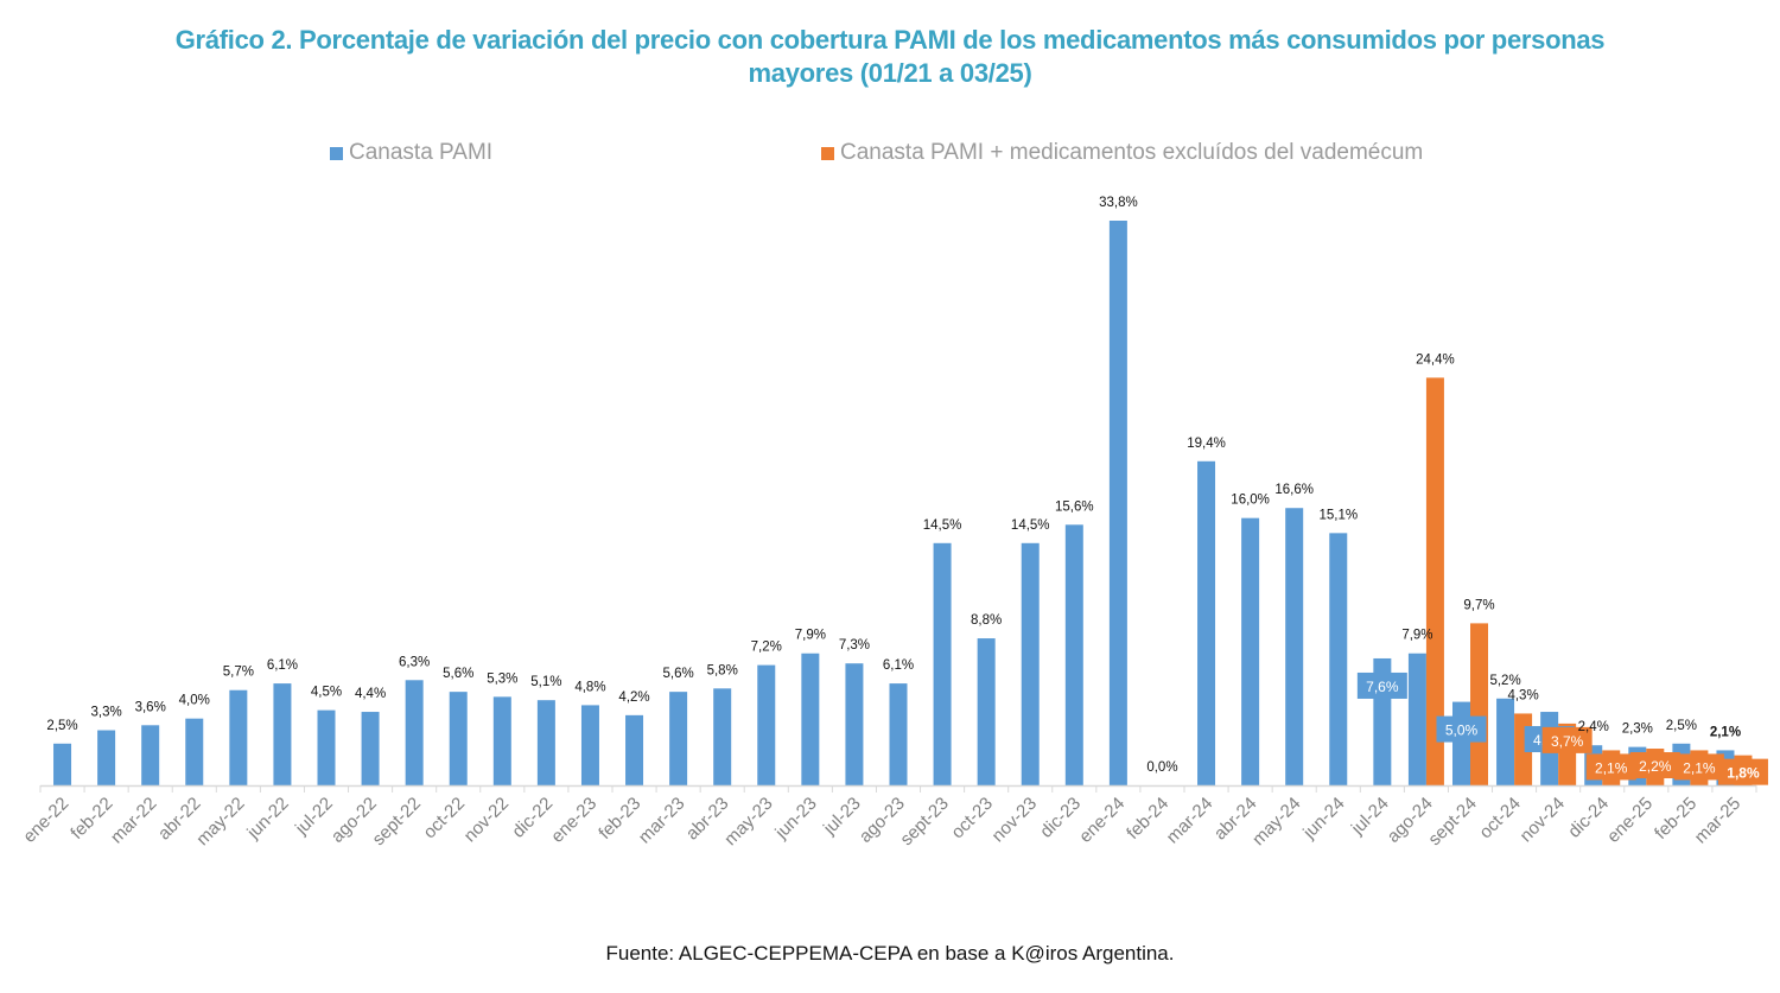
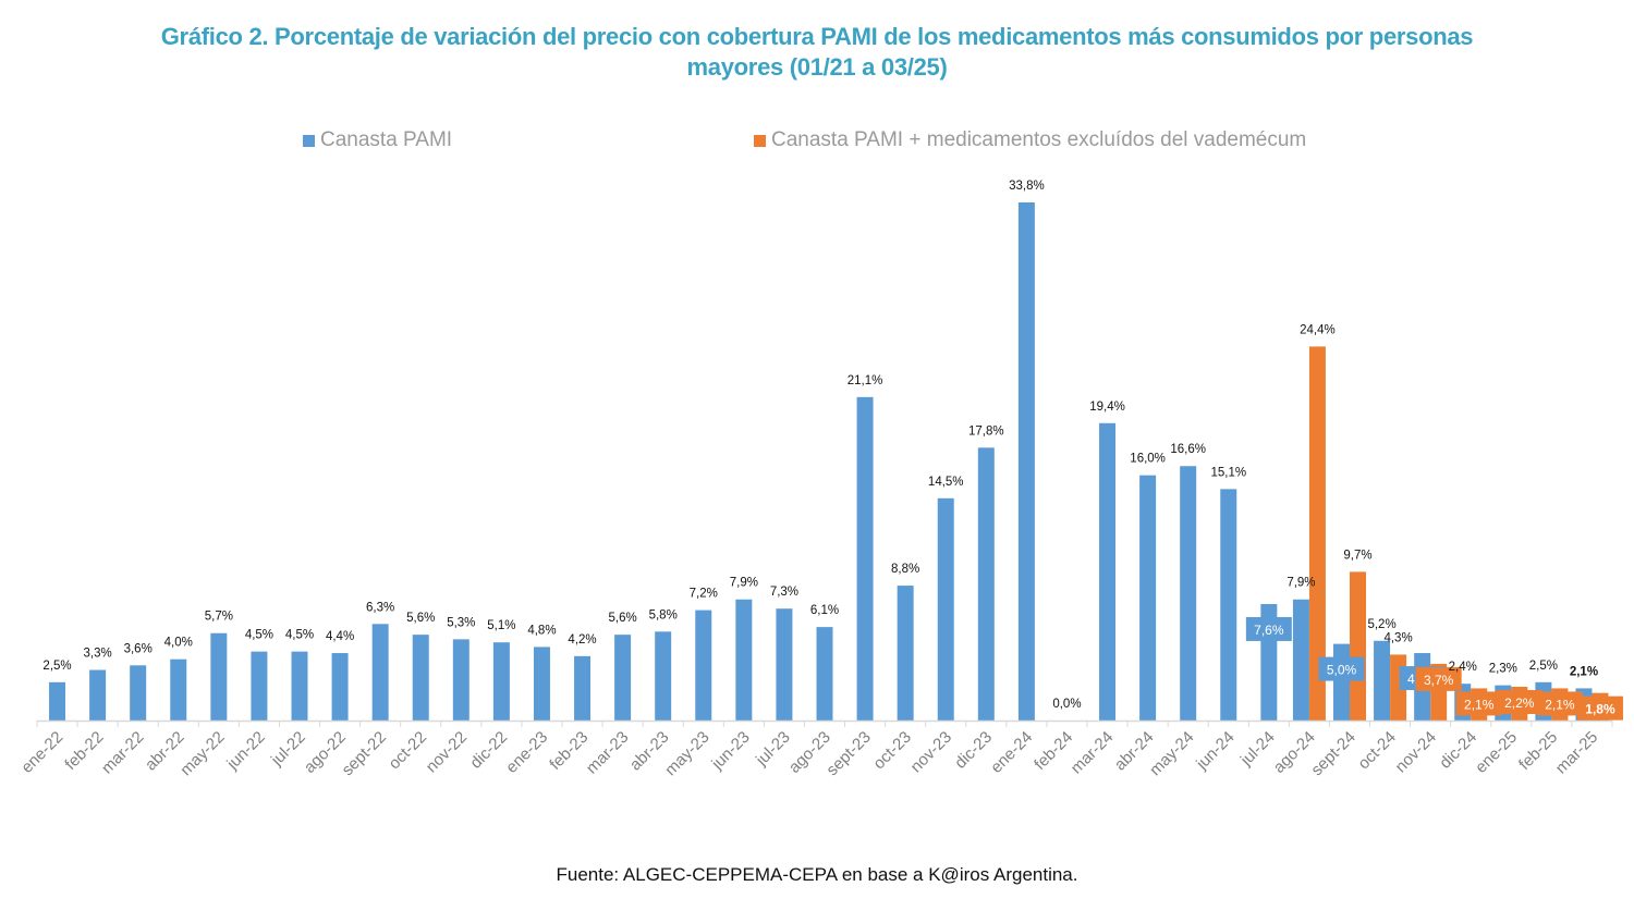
Canasta PAMI/jun-22: 6,1% -> 4,5%
Canasta PAMI/sept-23: 14,5% -> 21,1%
Canasta PAMI/dic-23: 15,6% -> 17,8%
